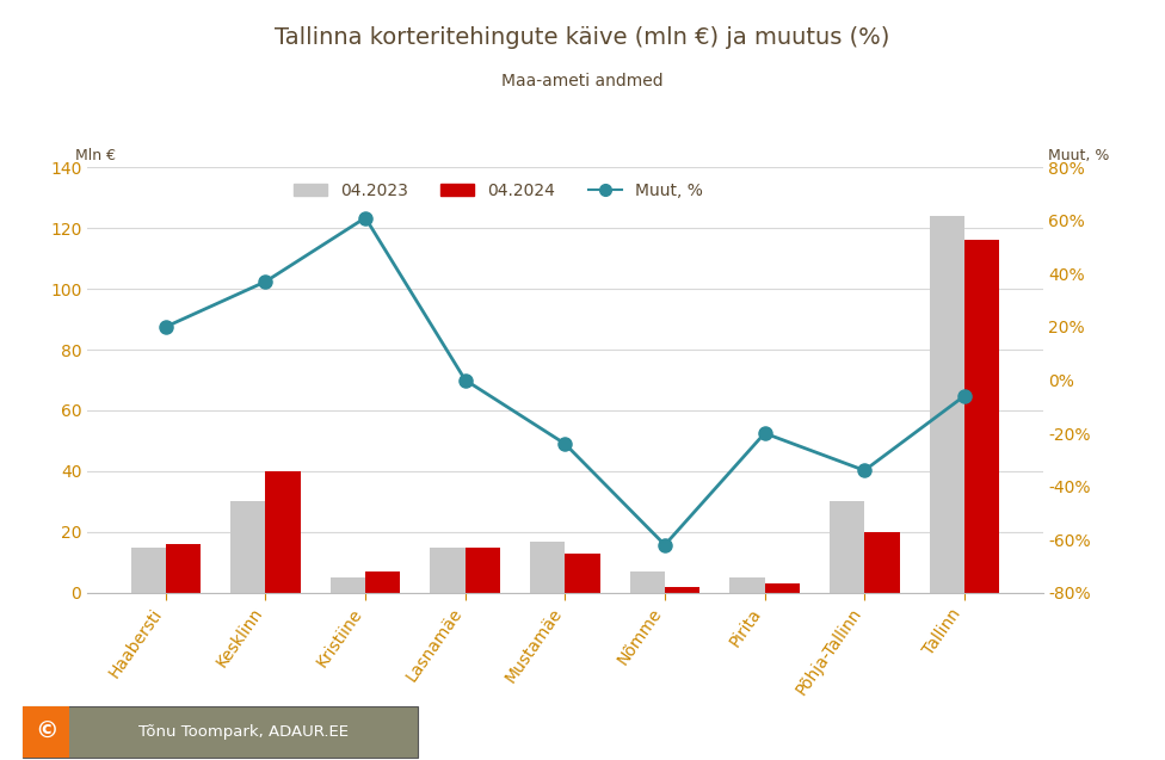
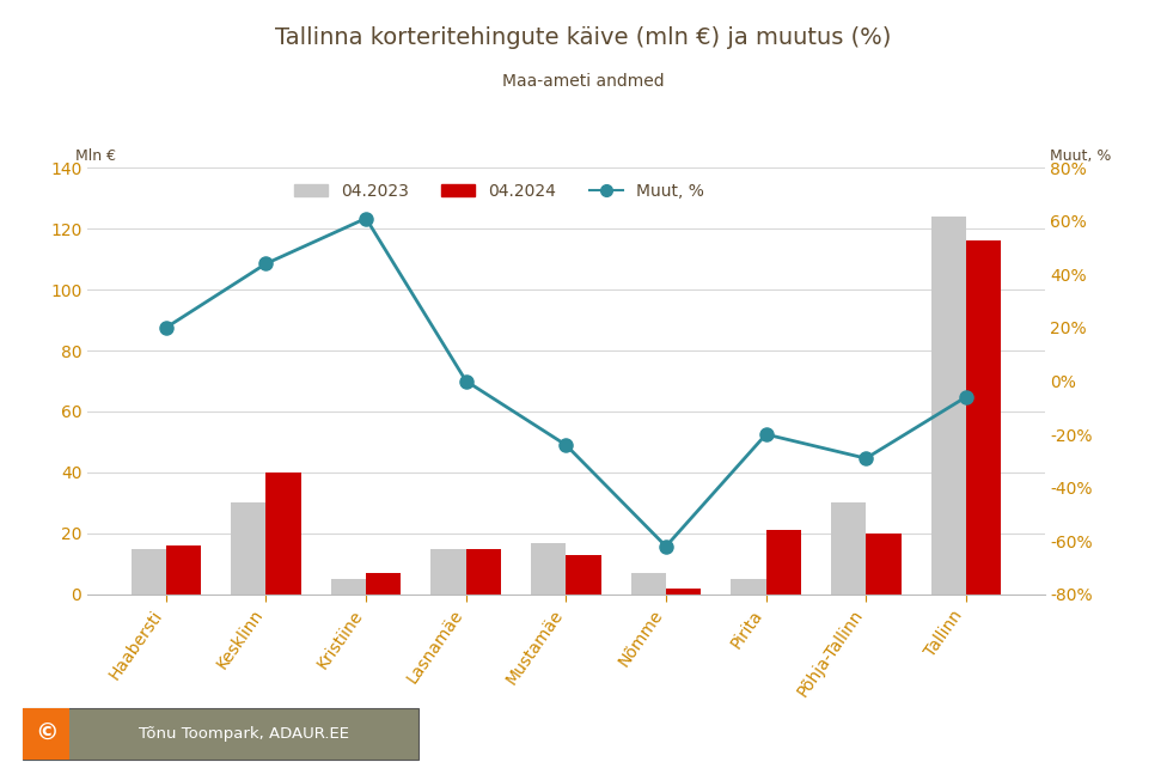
Muut, %/Kesklinn: 37% -> 44%
04.2024/Pirita: 3 -> 21
Muut, %/Põhja-Tallinn: -34% -> -29%
